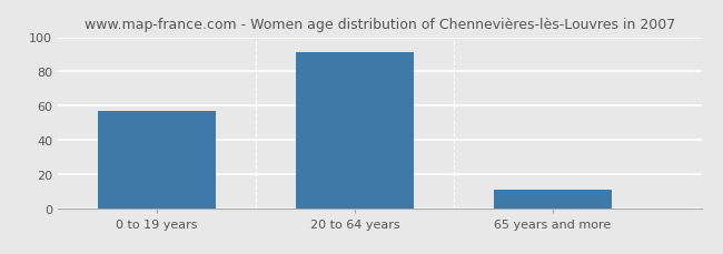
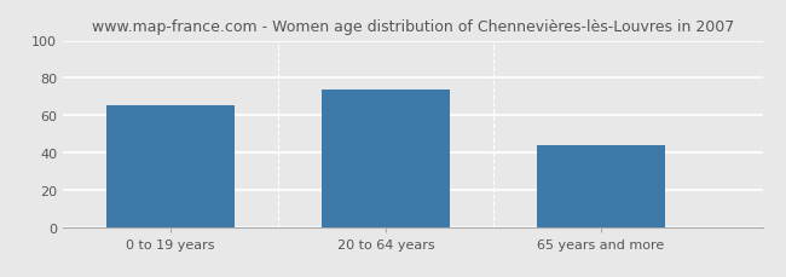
0 to 19 years: 57 -> 65
20 to 64 years: 91 -> 74
65 years and more: 11 -> 44
